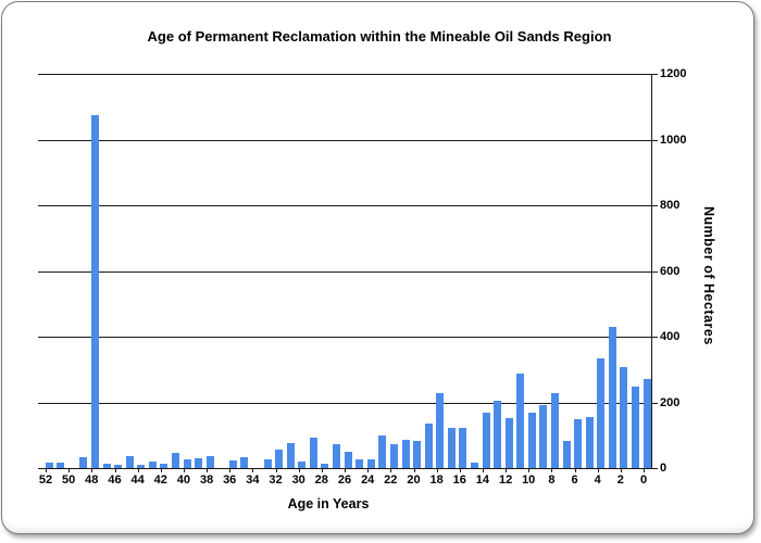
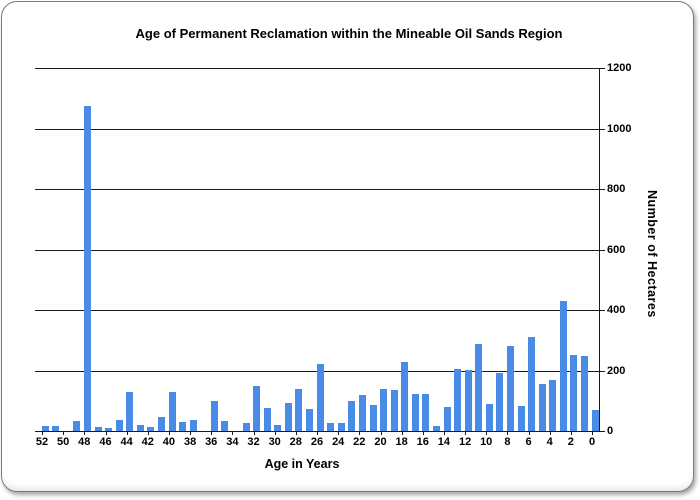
44: 10 -> 130
40: 20 -> 130
36: 20 -> 100
32: 60 -> 150
28: 10 -> 140
26: 50 -> 220
22: 70 -> 120
20: 80 -> 140
14: 170 -> 80
12: 150 -> 200
10: 170 -> 90
8: 230 -> 280
6: 150 -> 310
4: 330 -> 170
2: 310 -> 250
0: 270 -> 70
